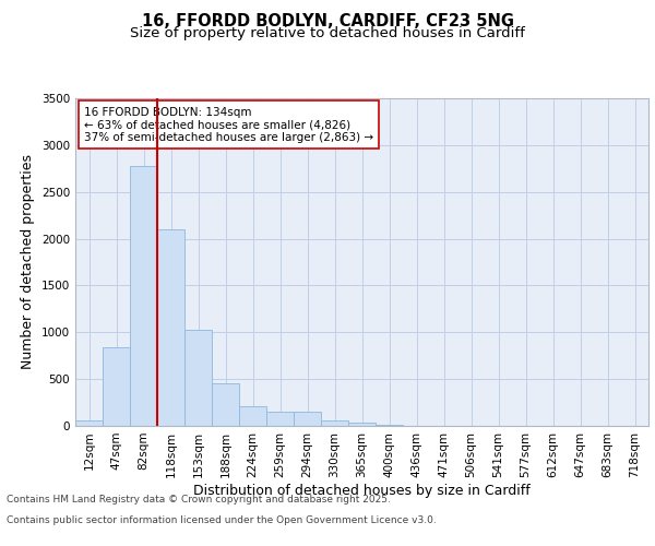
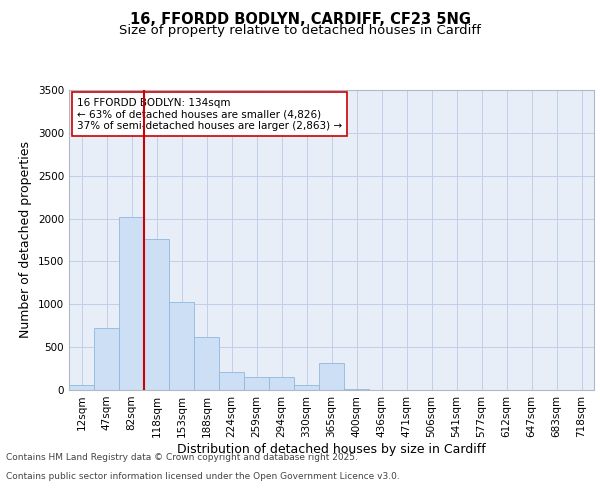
47sqm: 840 -> 720
82sqm: 2780 -> 2020
118sqm: 2100 -> 1760
188sqm: 460 -> 620
365sqm: 40 -> 320
